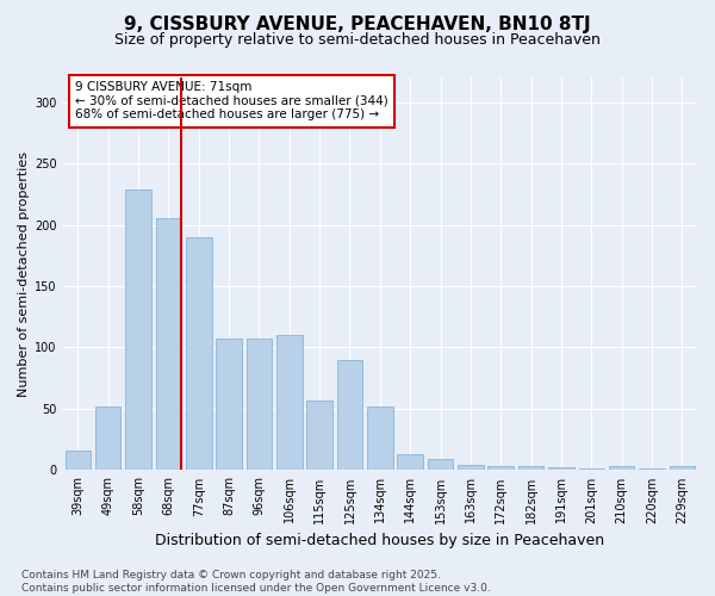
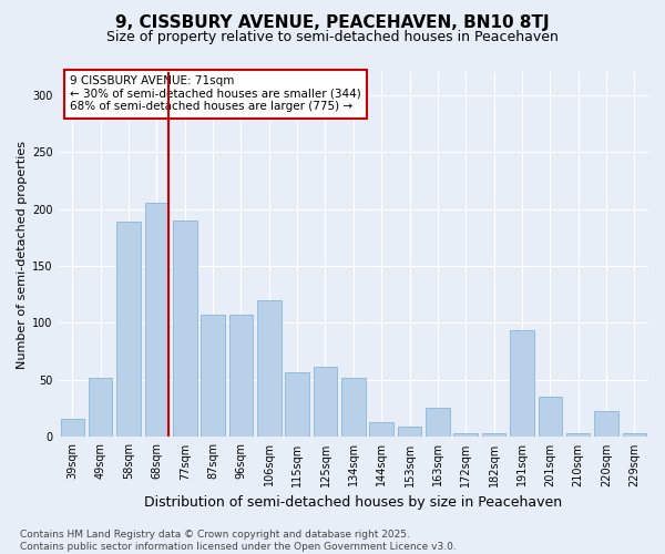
58sqm: 229 -> 189
106sqm: 110 -> 120
125sqm: 90 -> 62
163sqm: 4 -> 26
191sqm: 2 -> 94
201sqm: 1 -> 35
220sqm: 1 -> 23
